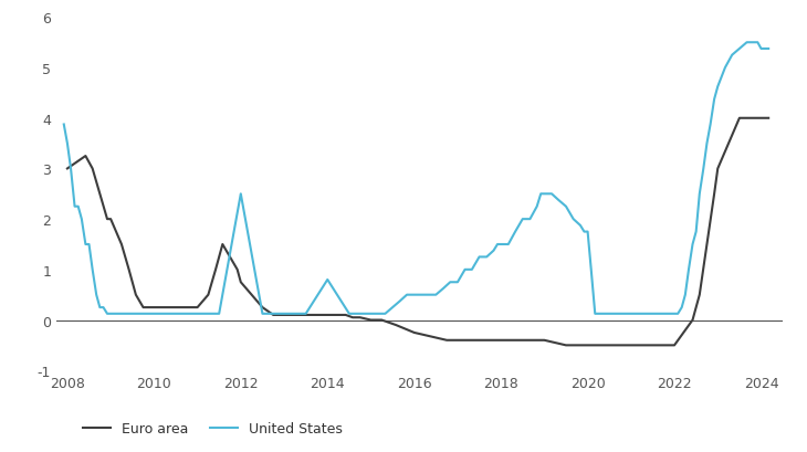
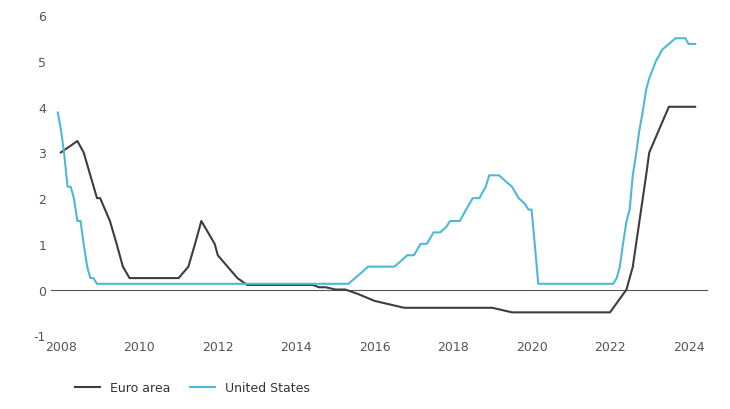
United States/2012: 2.50 -> 0.12
United States/2014: 0.80 -> 0.12
